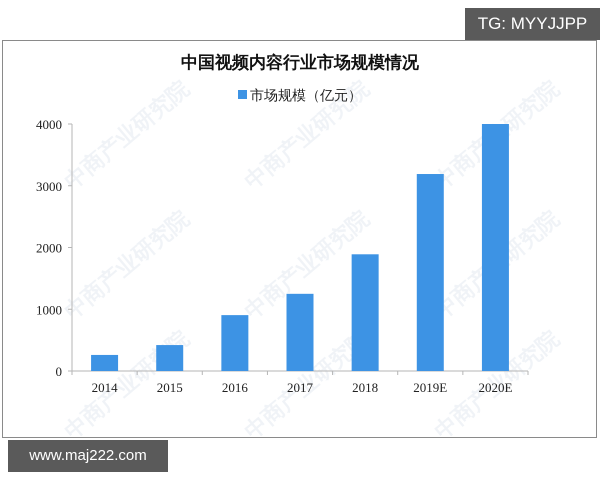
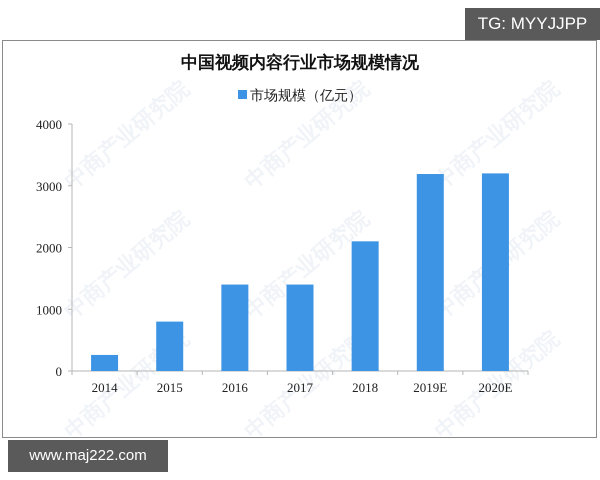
2015: 400 -> 800
2016: 900 -> 1400
2017: 1200 -> 1400
2018: 1900 -> 2100
2020E: 4000 -> 3200
